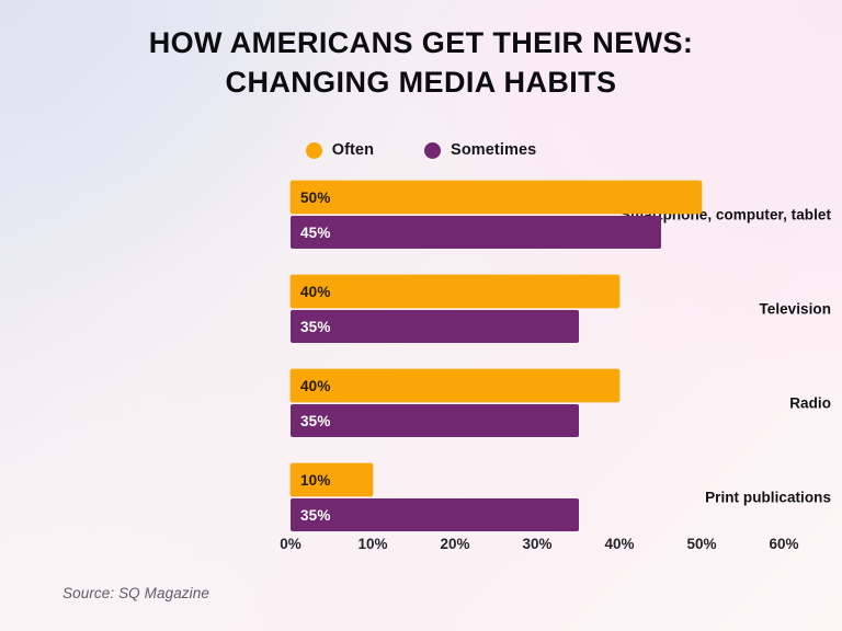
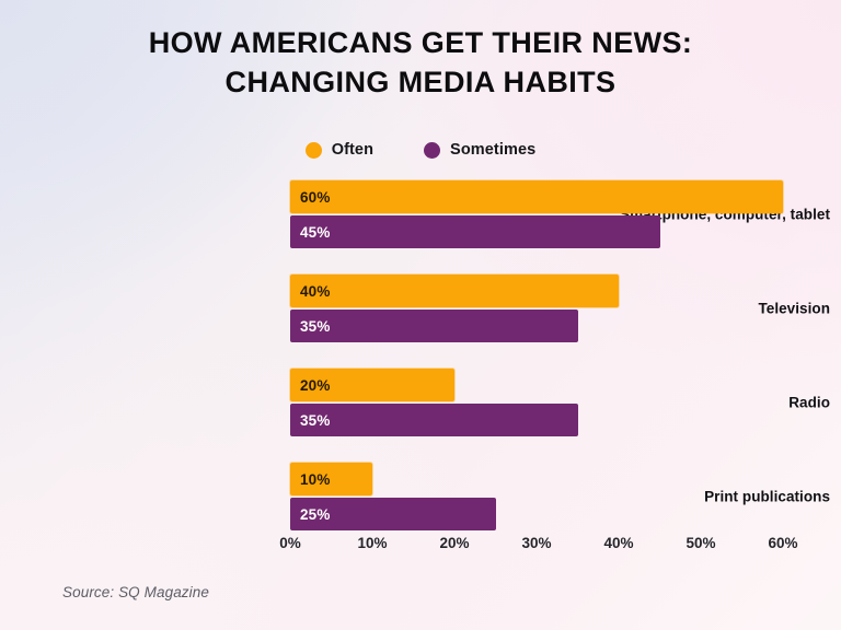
Often/Smartphone, computer, tablet: 50% -> 60%
Often/Radio: 40% -> 20%
Sometimes/Print publications: 35% -> 25%
